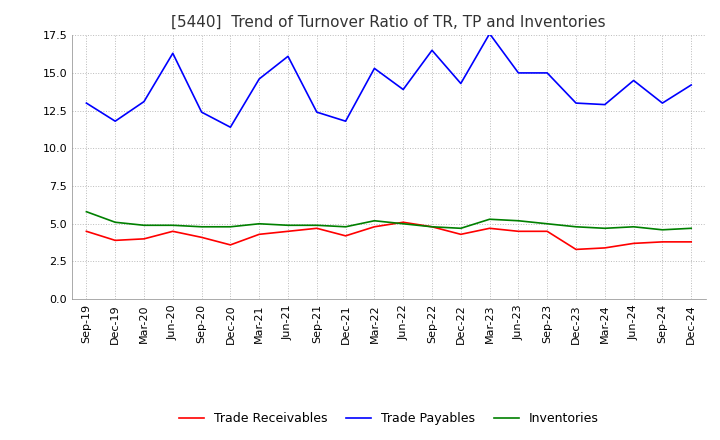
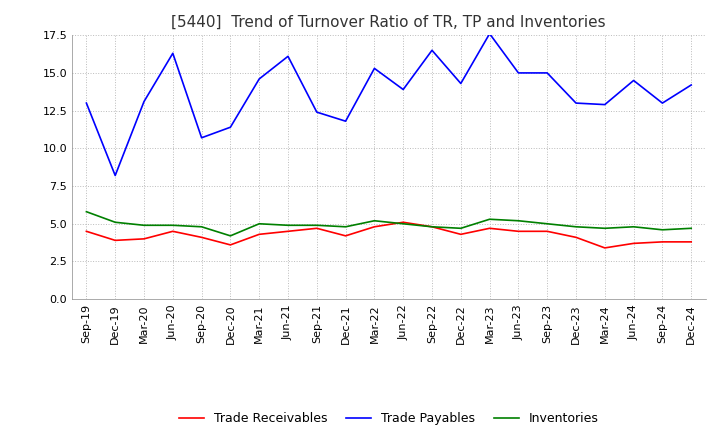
Trade Payables/Dec-19: 11.8 -> 8.2
Trade Payables/Sep-20: 12.4 -> 10.7
Inventories/Dec-20: 4.8 -> 4.2
Trade Receivables/Dec-23: 3.3 -> 4.1
